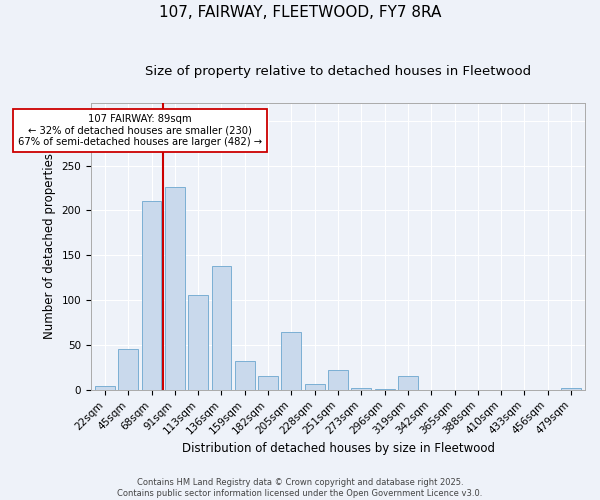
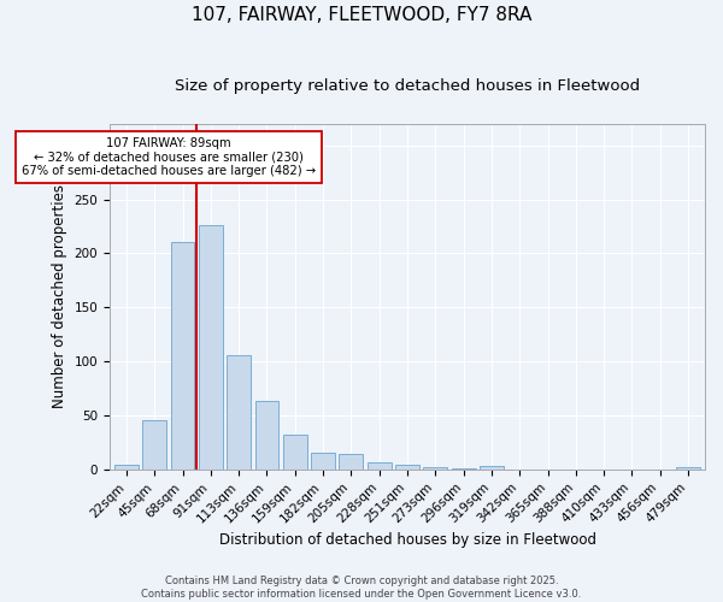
136sqm: 138 -> 63
205sqm: 64 -> 14
251sqm: 22 -> 4
319sqm: 16 -> 3
